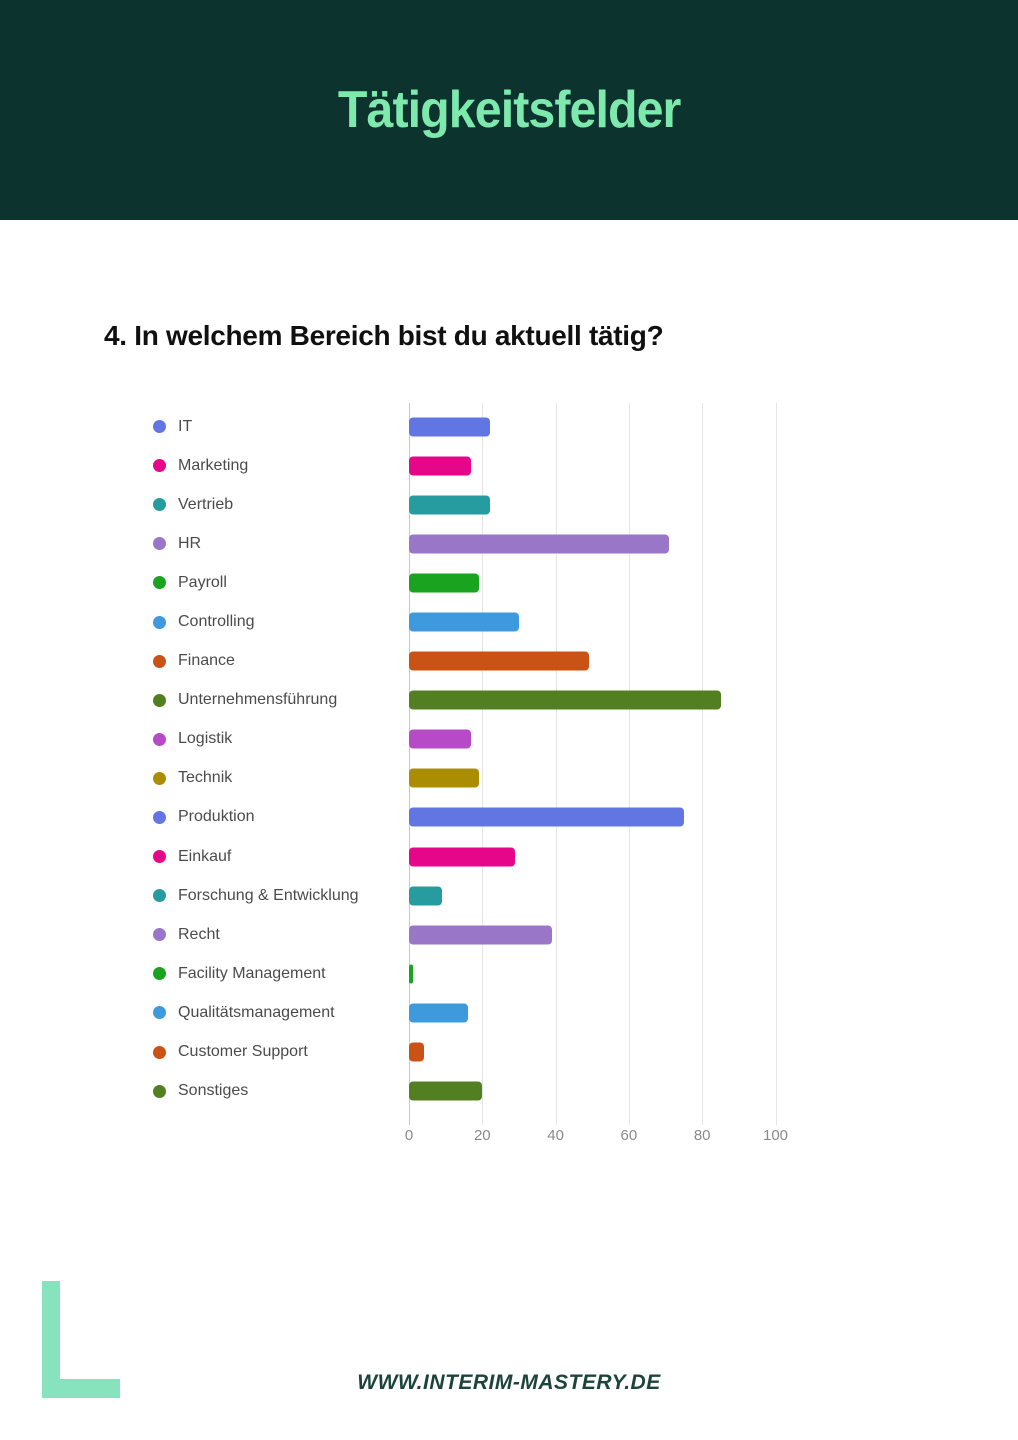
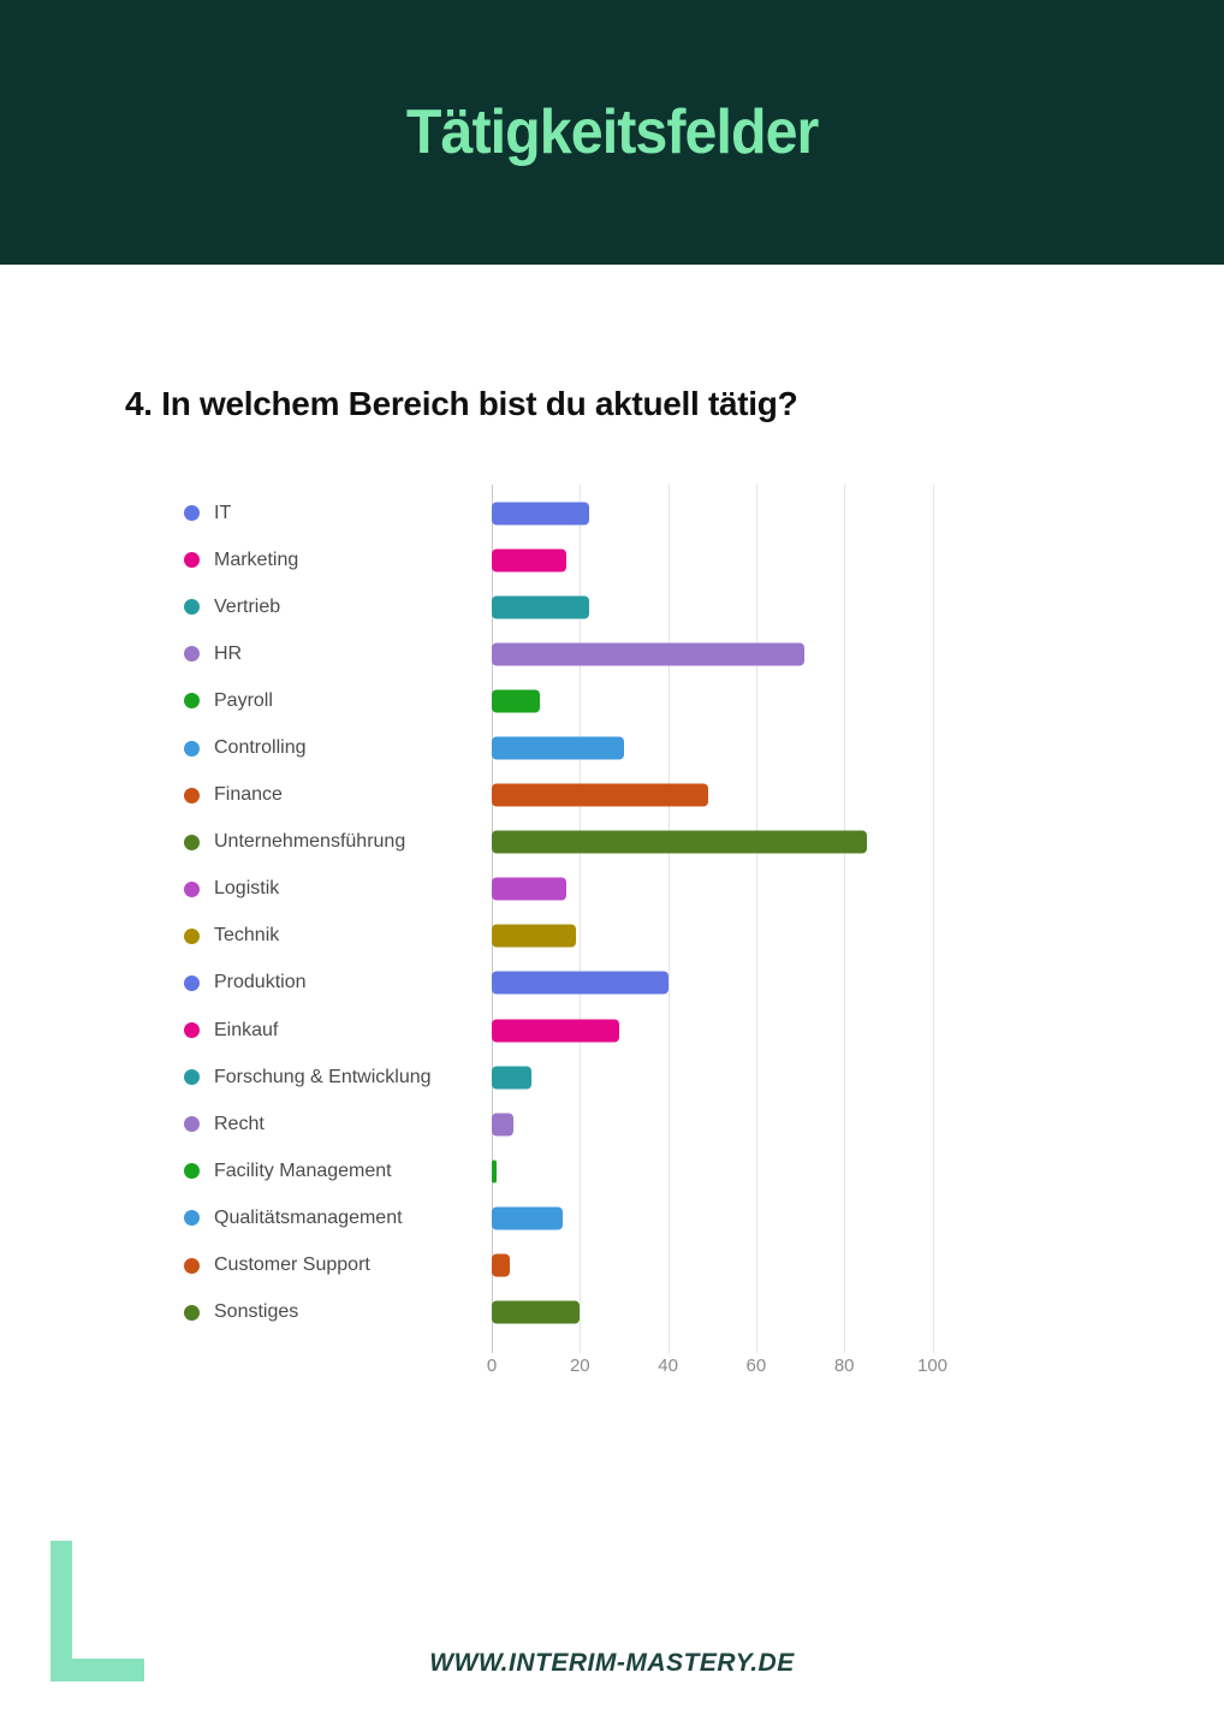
Payroll: 19 -> 11
Produktion: 75 -> 40
Recht: 39 -> 5
